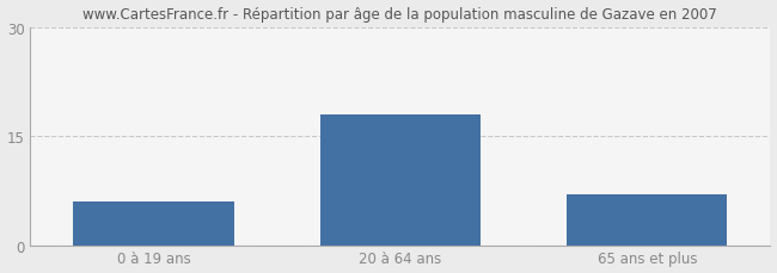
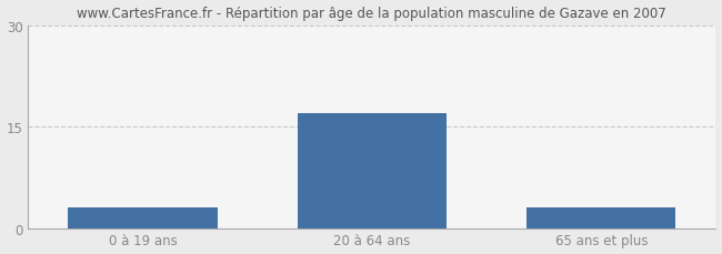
0 à 19 ans: 6 -> 3
20 à 64 ans: 18 -> 17
65 ans et plus: 7 -> 3
